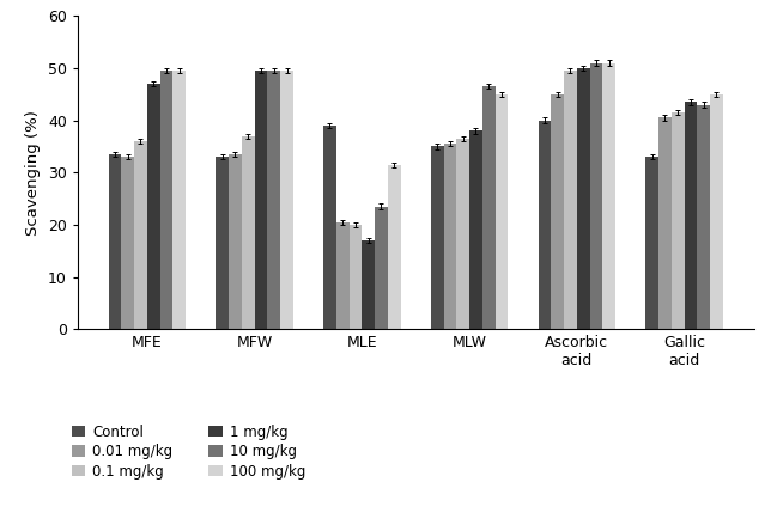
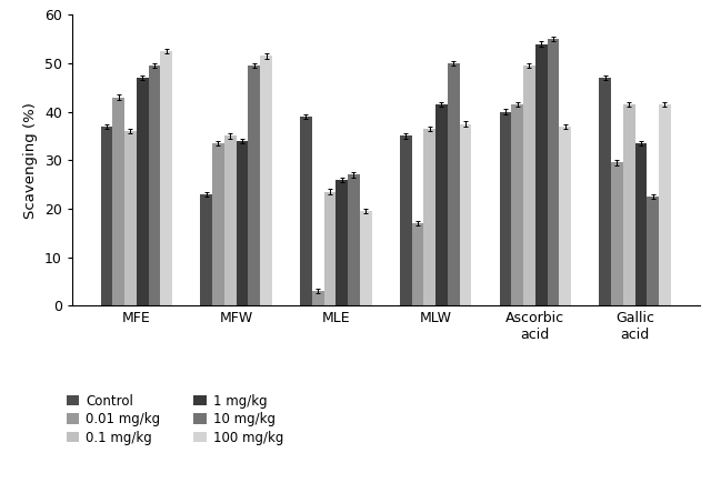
Control/MFE: 33.5 -> 37.0
0.01 mg/kg/MFE: 33.0 -> 43.0
100 mg/kg/MFE: 49.5 -> 52.5
Control/MFW: 33.0 -> 23.0
0.1 mg/kg/MFW: 37.0 -> 35.0
1 mg/kg/MFW: 49.5 -> 34.0
100 mg/kg/MFW: 49.5 -> 51.5
0.01 mg/kg/MLE: 20.5 -> 3.0
0.1 mg/kg/MLE: 20.0 -> 23.5
1 mg/kg/MLE: 17.0 -> 26.0
10 mg/kg/MLE: 23.5 -> 27.0
100 mg/kg/MLE: 31.5 -> 19.5
0.01 mg/kg/MLW: 35.5 -> 17.0
1 mg/kg/MLW: 38.0 -> 41.5
10 mg/kg/MLW: 46.5 -> 50.0
100 mg/kg/MLW: 45.0 -> 37.5
0.01 mg/kg/Ascorbic acid: 45.0 -> 41.5
1 mg/kg/Ascorbic acid: 50.0 -> 54.0
10 mg/kg/Ascorbic acid: 51.0 -> 55.0
100 mg/kg/Ascorbic acid: 51.0 -> 37.0
Control/Gallic acid: 33.0 -> 47.0
0.01 mg/kg/Gallic acid: 40.5 -> 29.5
1 mg/kg/Gallic acid: 43.5 -> 33.5
10 mg/kg/Gallic acid: 43.0 -> 22.5
100 mg/kg/Gallic acid: 45.0 -> 41.5
